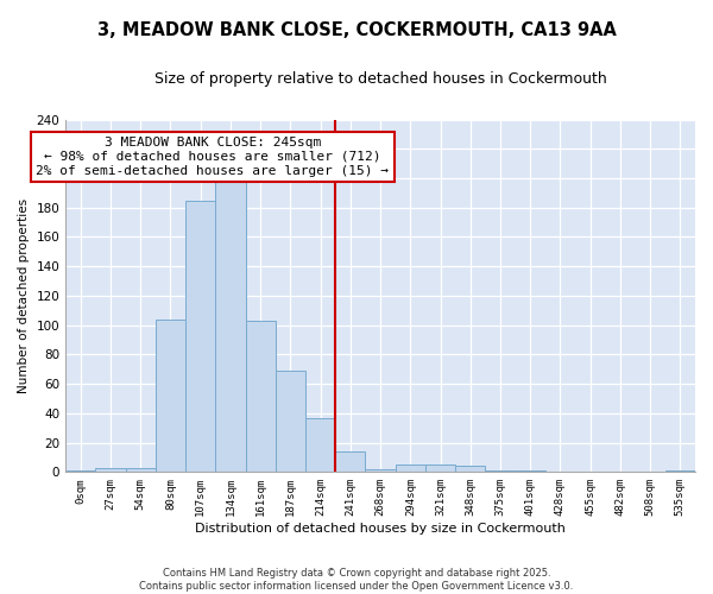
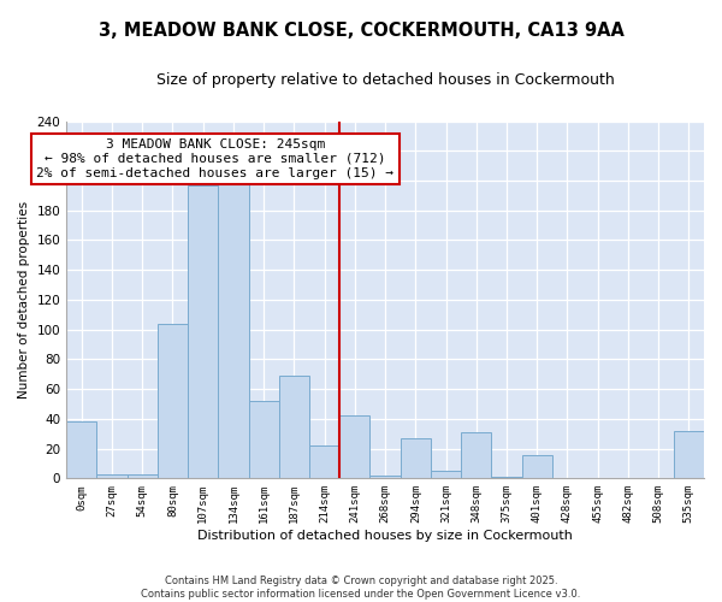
0sqm: 1 -> 38
107sqm: 185 -> 197
161sqm: 103 -> 52
214sqm: 37 -> 22
241sqm: 14 -> 42
294sqm: 5 -> 27
348sqm: 4 -> 31
401sqm: 1 -> 16
535sqm: 1 -> 32
